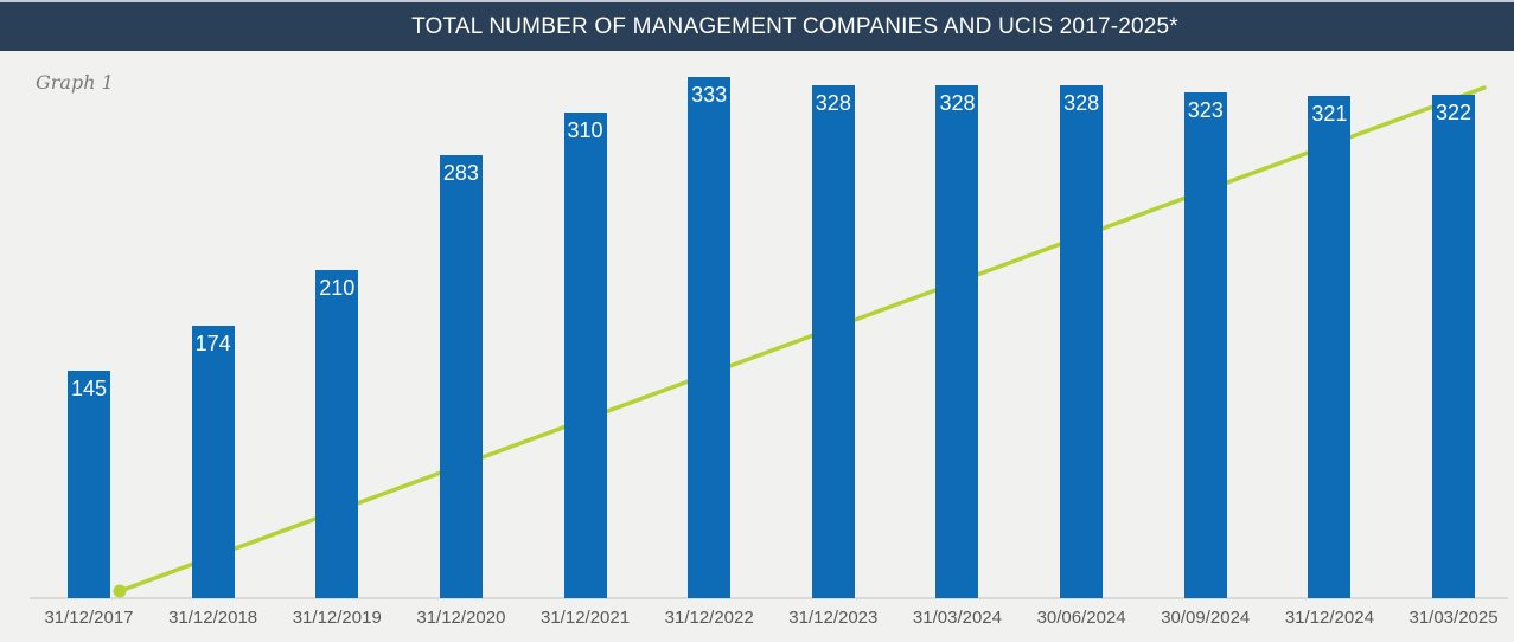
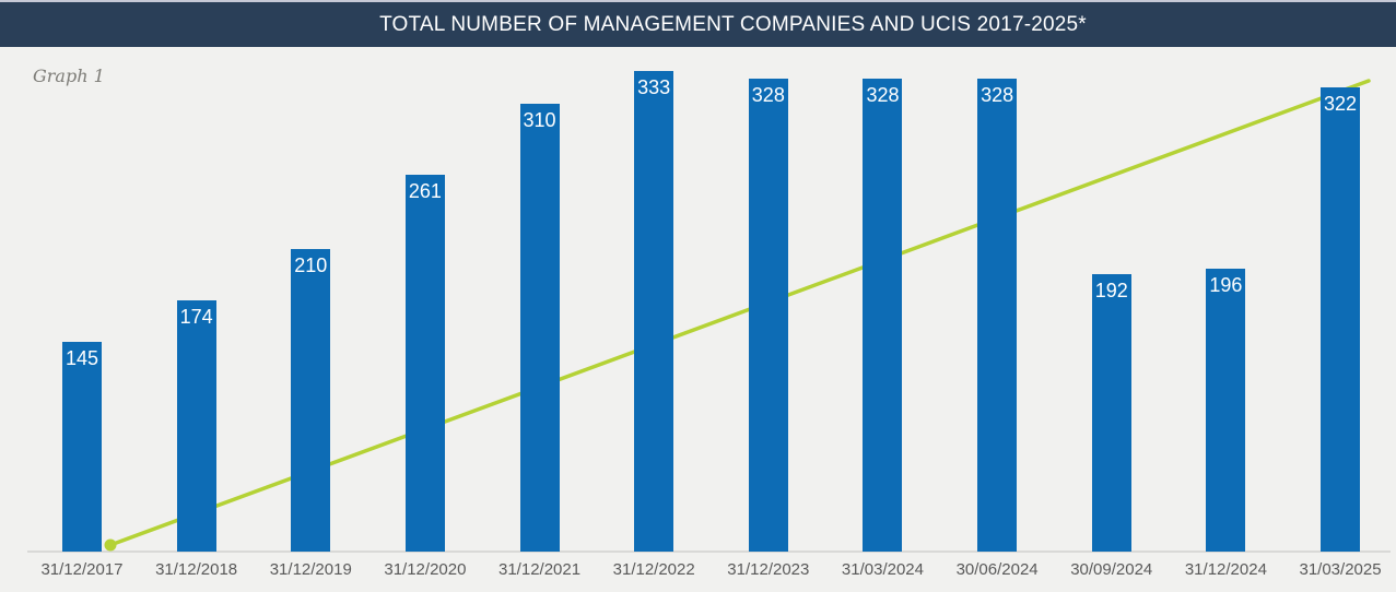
31/12/2020: 283 -> 261
30/09/2024: 323 -> 192
31/12/2024: 321 -> 196
